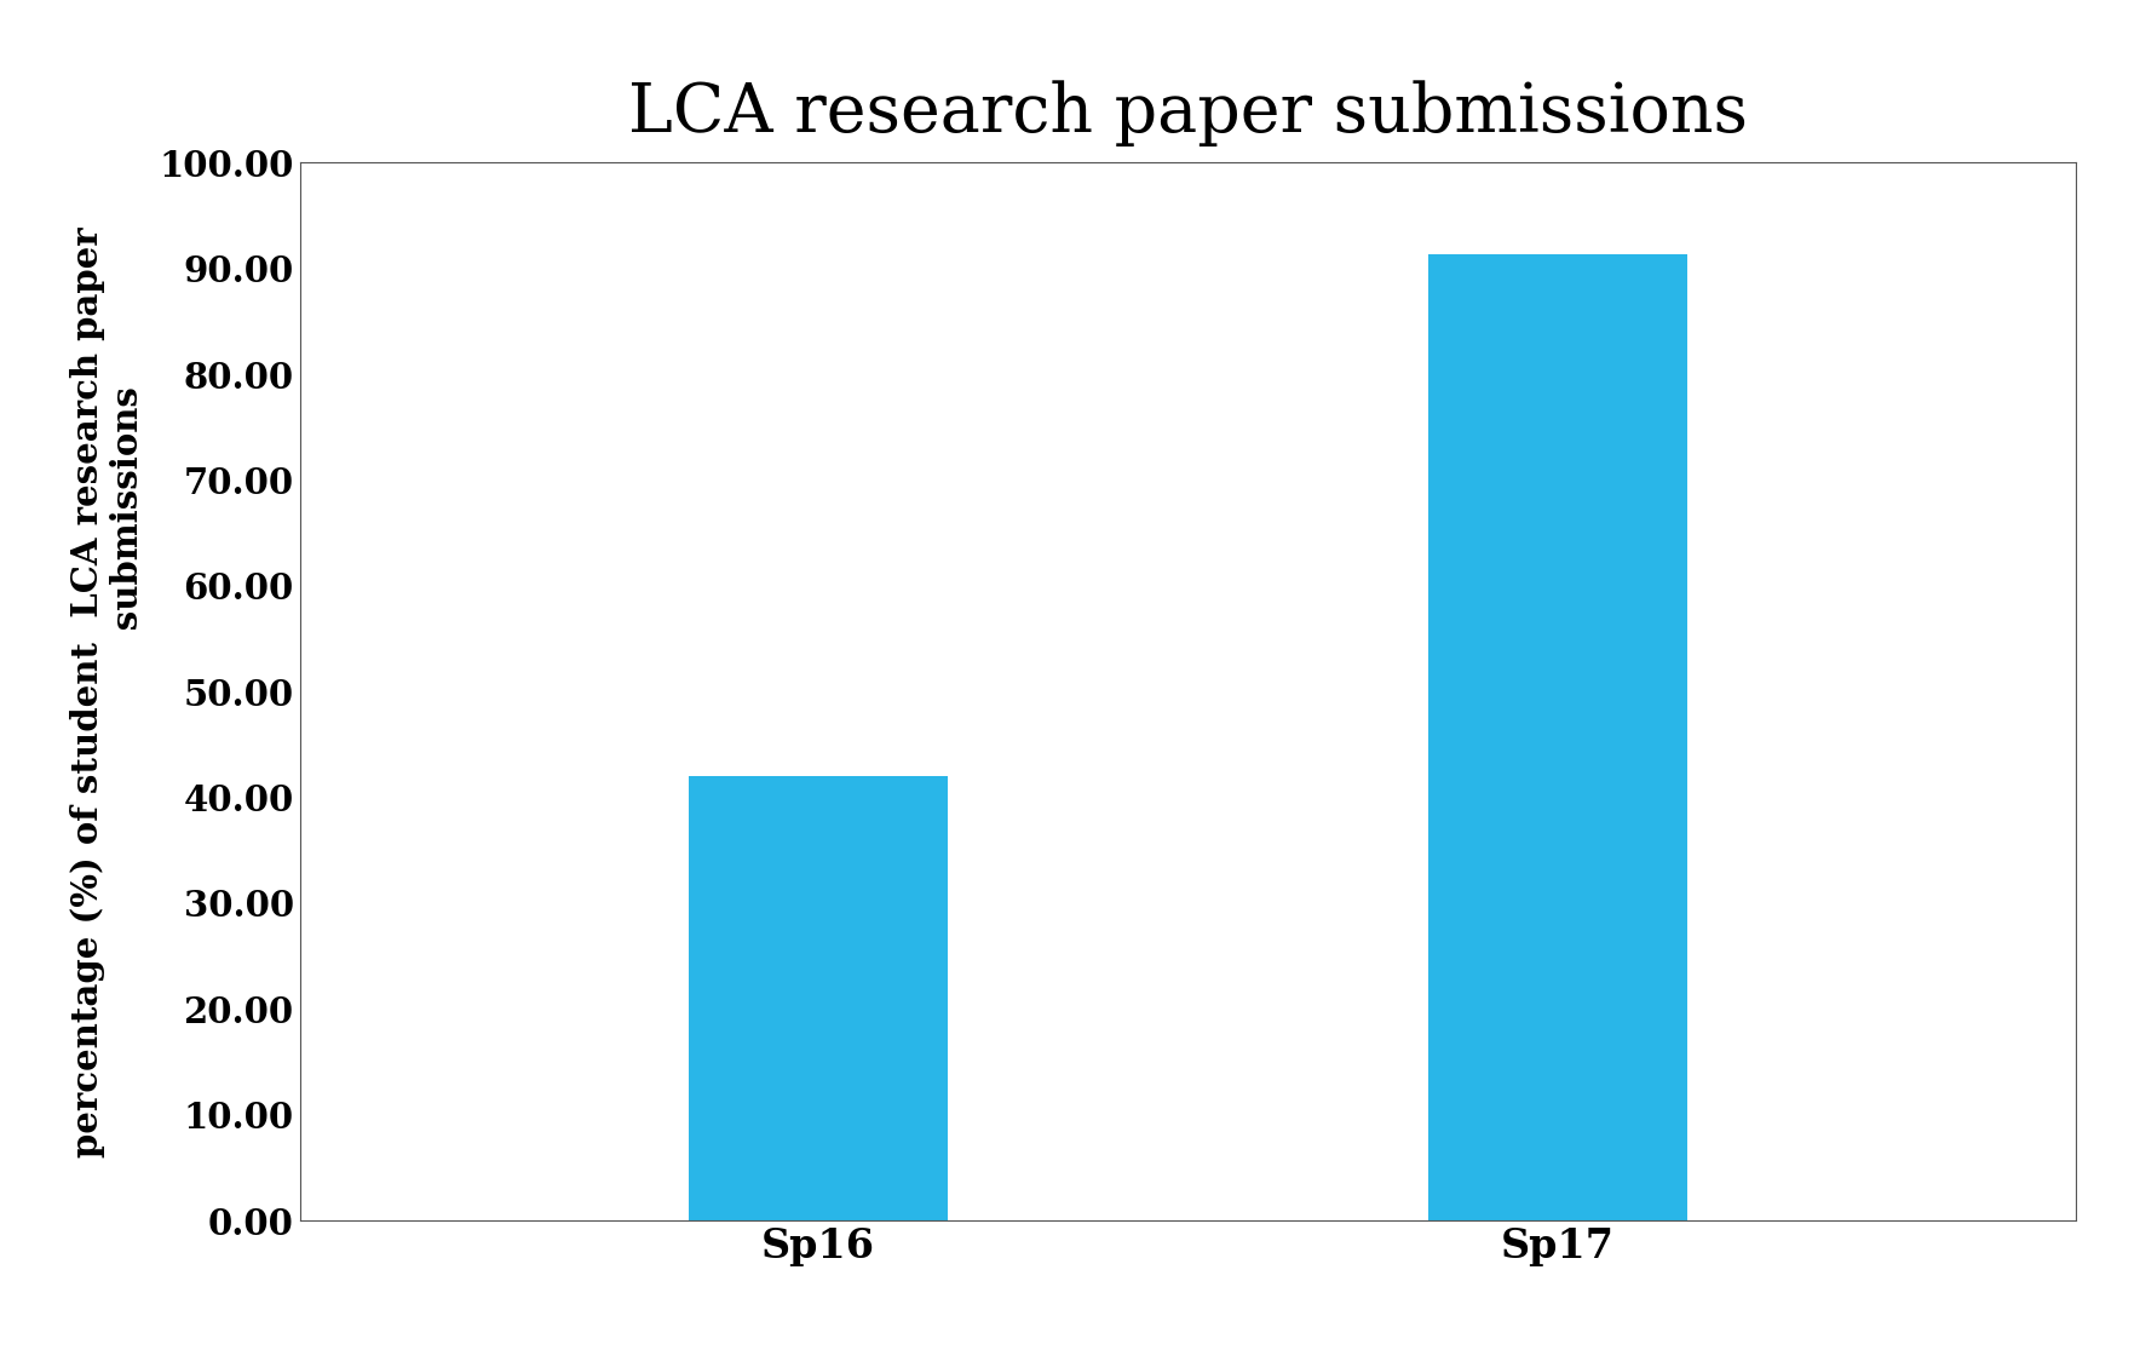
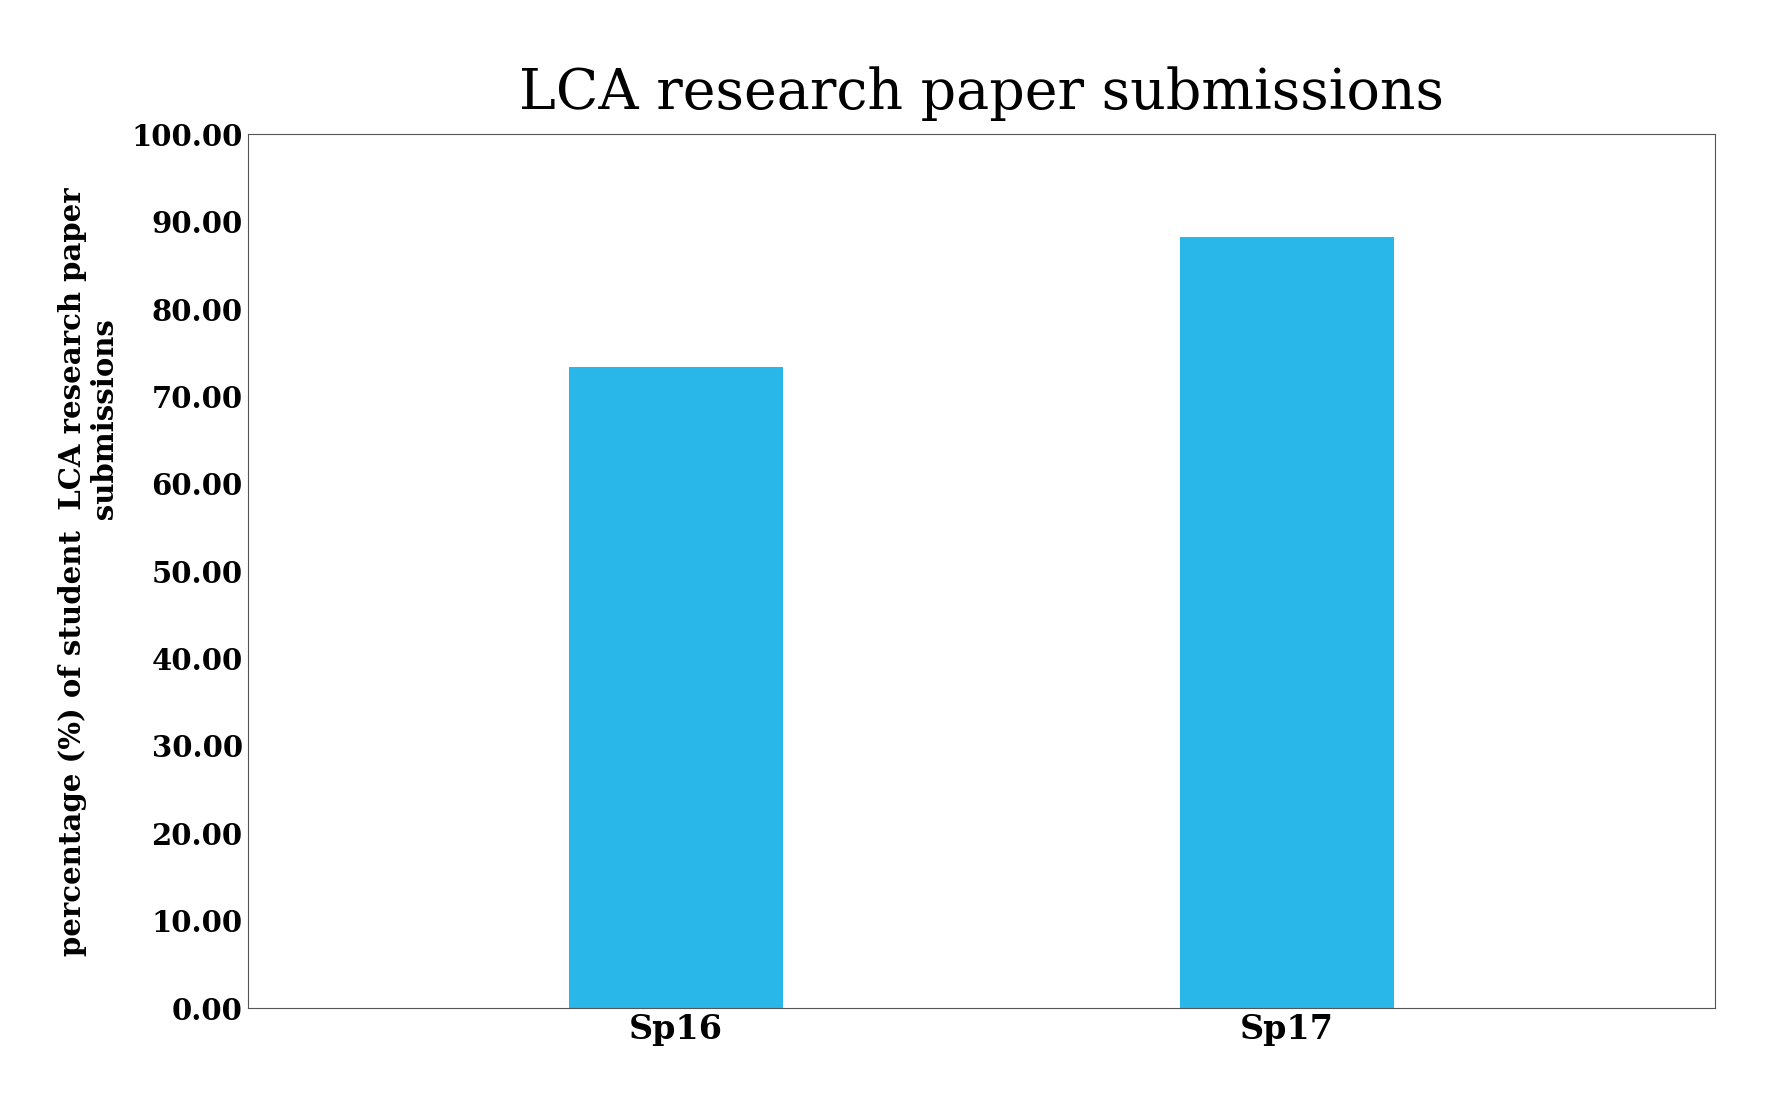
Sp16: 42.0 -> 73.3
Sp17: 91.4 -> 88.2
